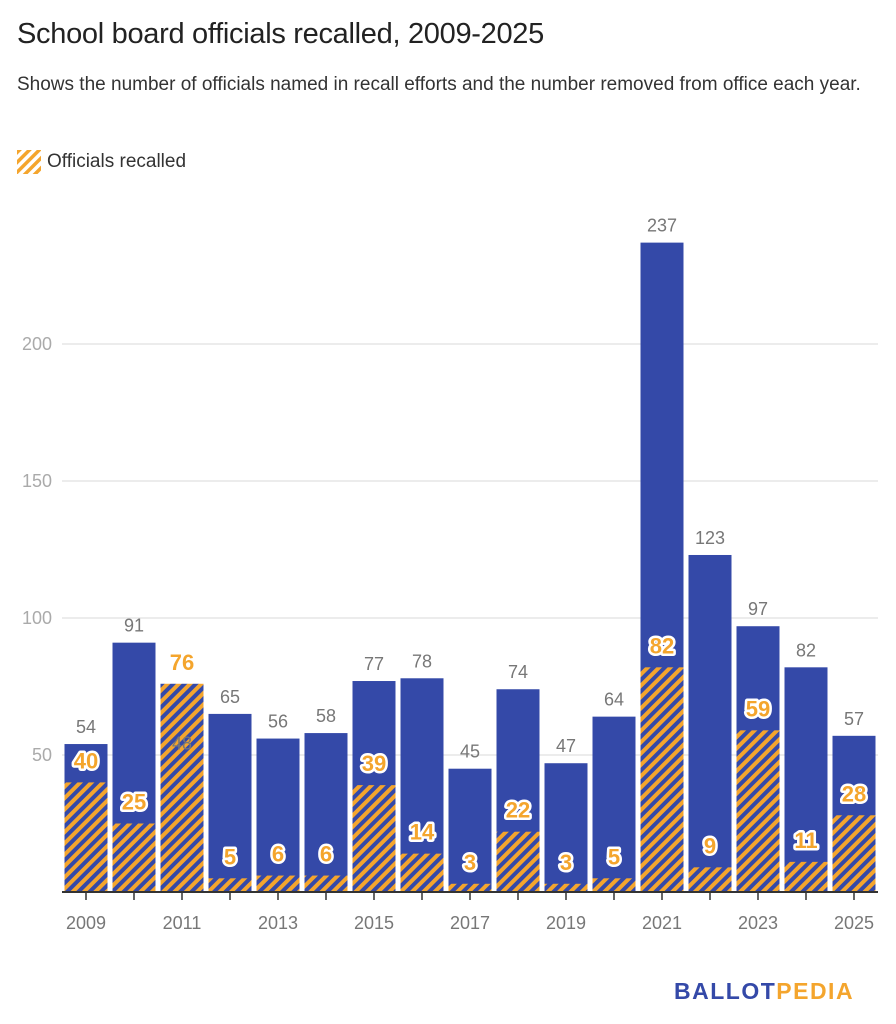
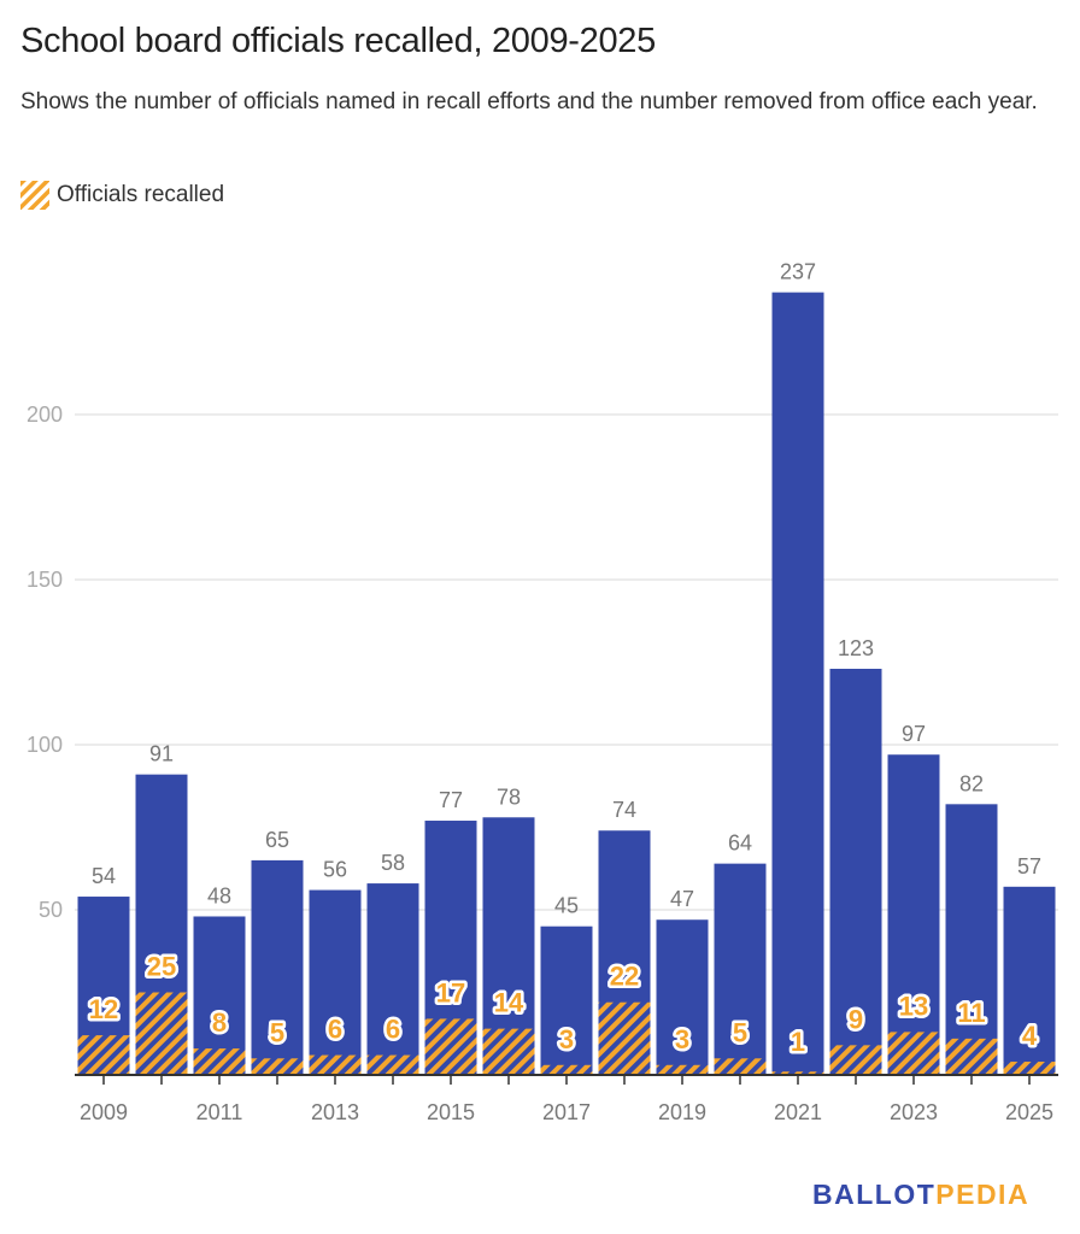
Officials recalled/2009: 40 -> 12
Officials recalled/2011: 76 -> 8
Officials recalled/2015: 39 -> 17
Officials recalled/2021: 82 -> 1
Officials recalled/2023: 59 -> 13
Officials recalled/2025: 28 -> 4
